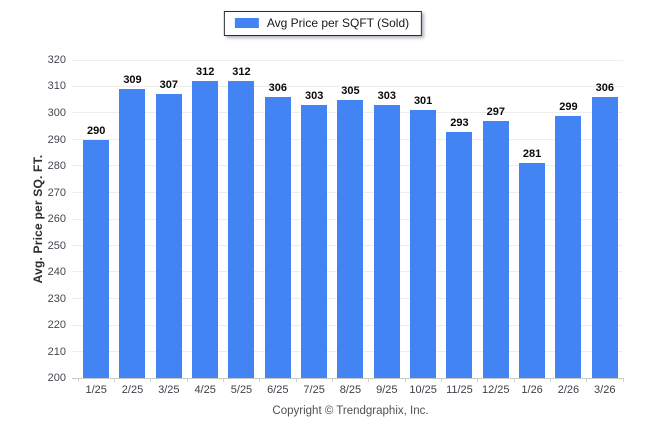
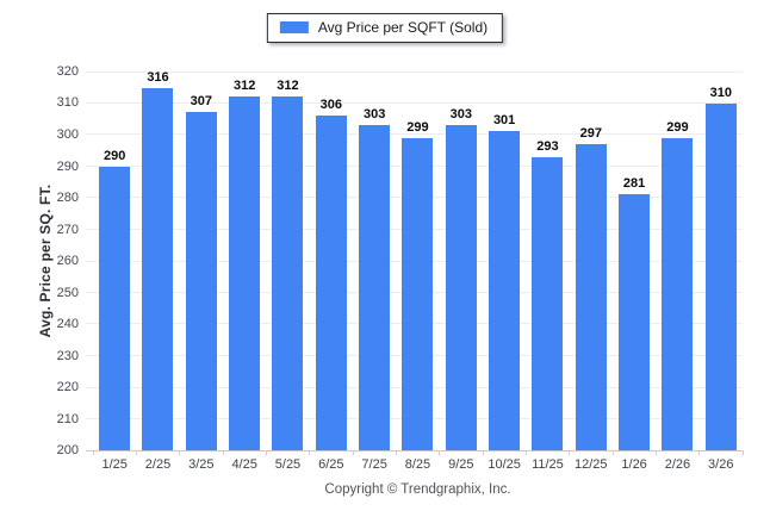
2/25: 309 -> 316
8/25: 305 -> 299
3/26: 306 -> 310
